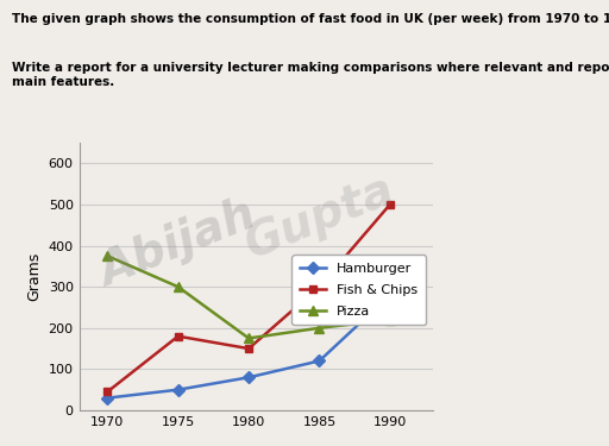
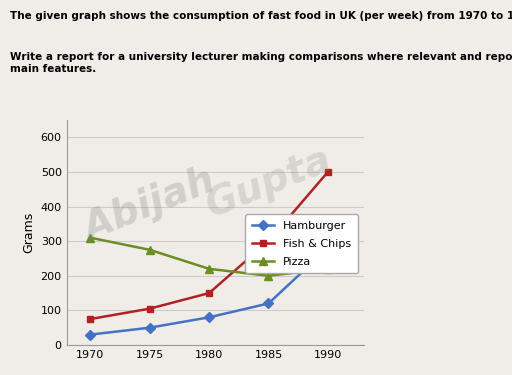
Fish & Chips/1970: 45 -> 75
Pizza/1970: 375 -> 310
Fish & Chips/1975: 180 -> 105
Pizza/1975: 300 -> 275
Pizza/1980: 175 -> 220
